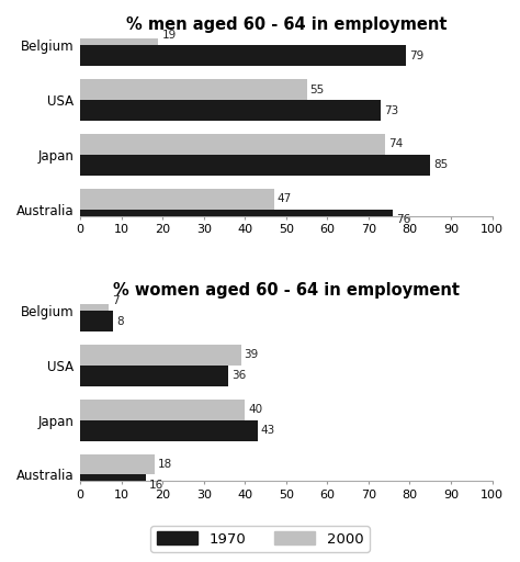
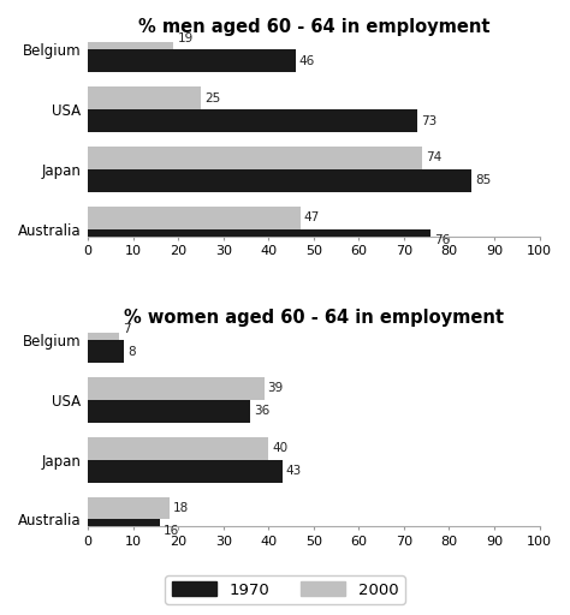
% men aged 60 - 64 in employment/1970/Belgium: 79 -> 46
% men aged 60 - 64 in employment/2000/USA: 55 -> 25
